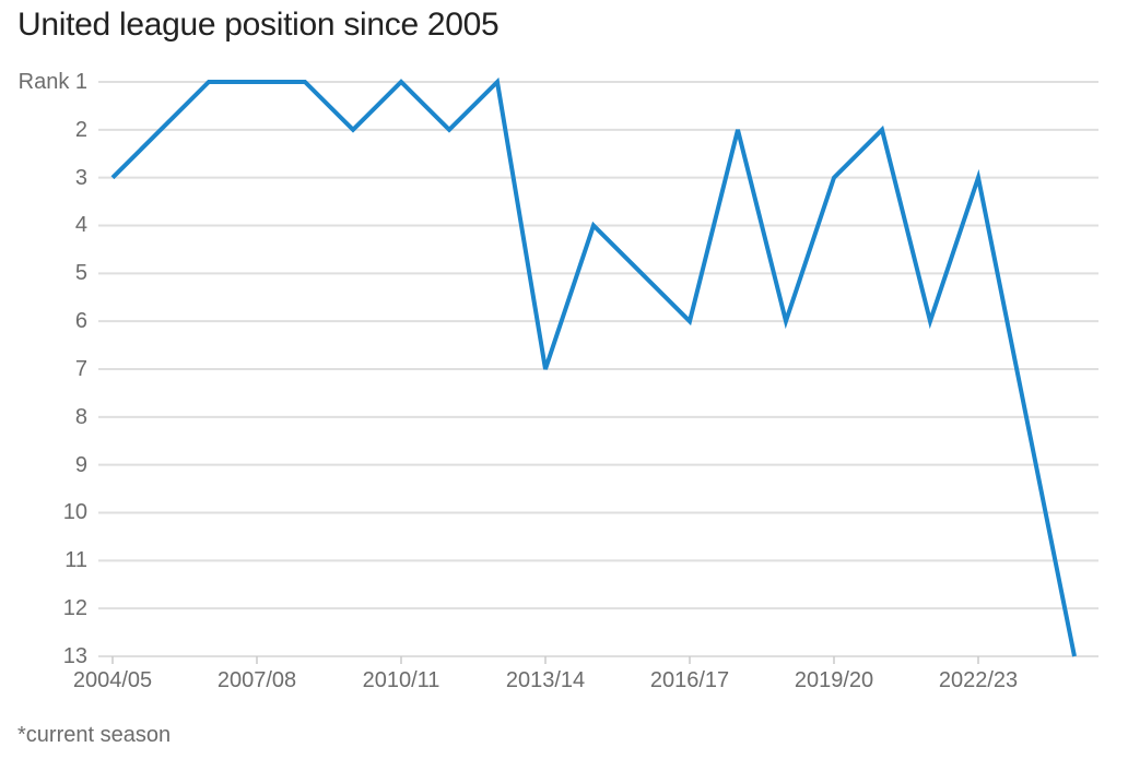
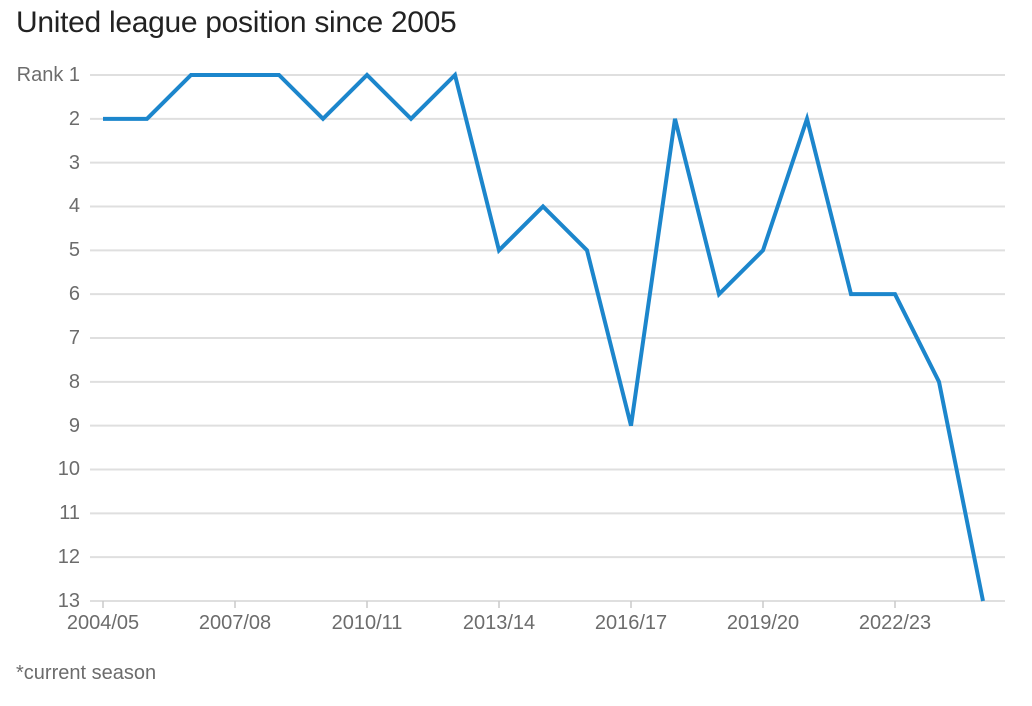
2004/05: 3 -> 2
2013/14: 7 -> 5
2016/17: 6 -> 9
2019/20: 3 -> 5
2022/23: 3 -> 6
